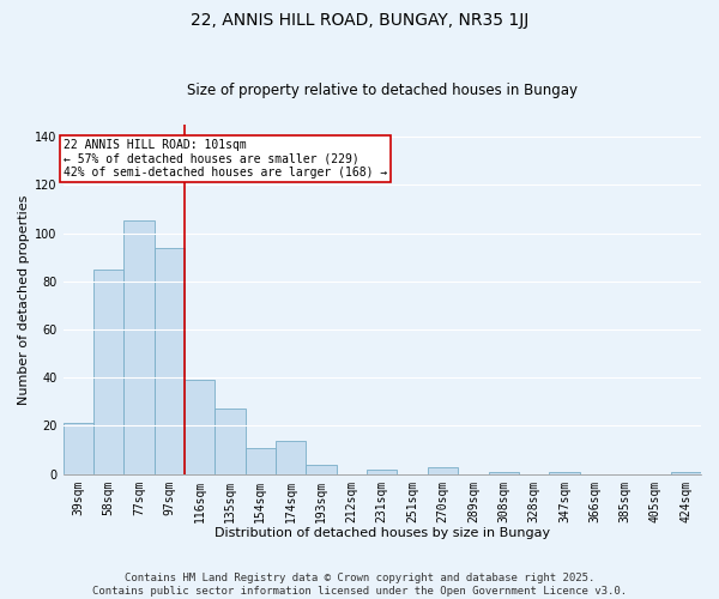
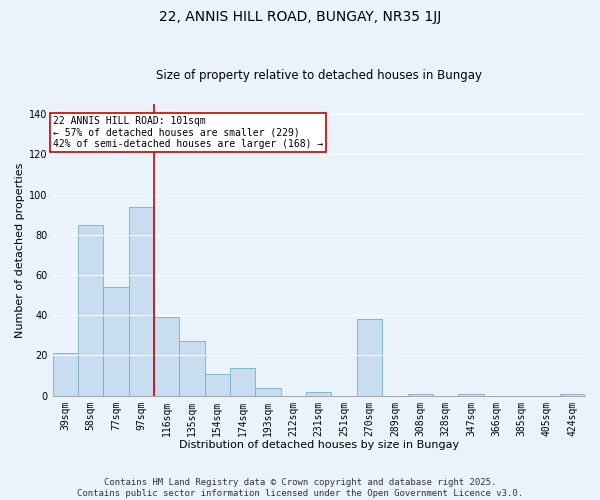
77sqm: 105 -> 54
270sqm: 3 -> 38
